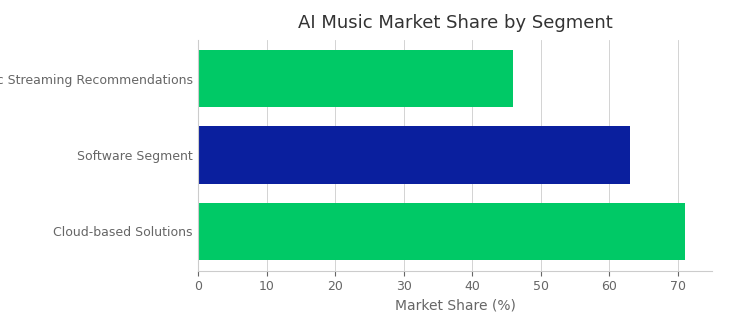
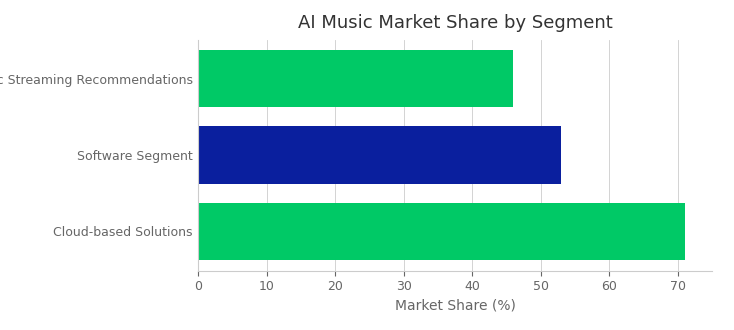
Software Segment: 63 -> 53
